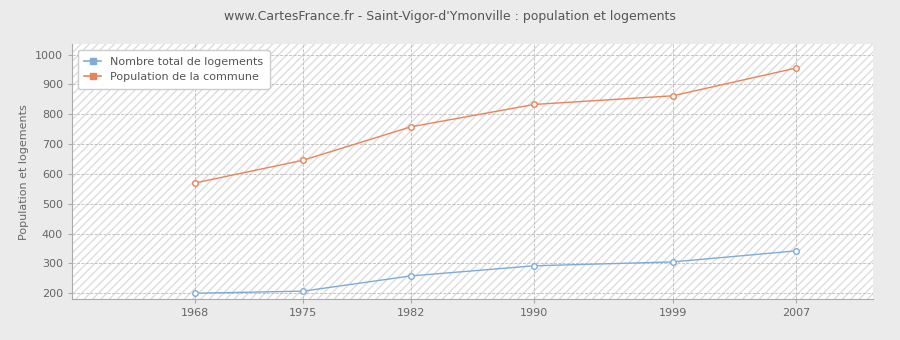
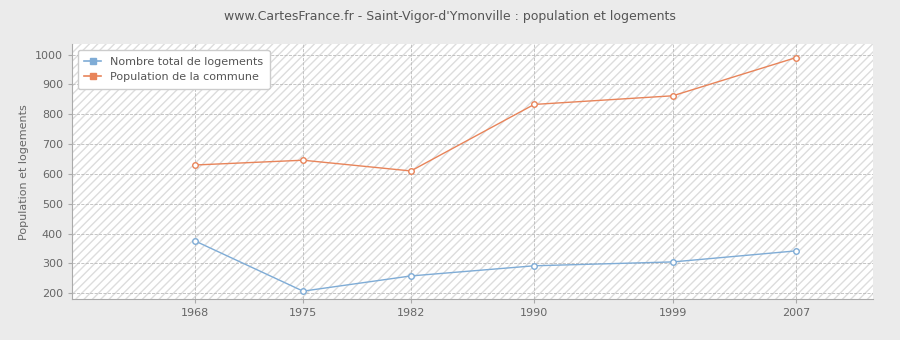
Nombre total de logements/1968: 200 -> 375
Population de la commune/1968: 570 -> 630
Population de la commune/1982: 758 -> 610
Population de la commune/2007: 955 -> 990
